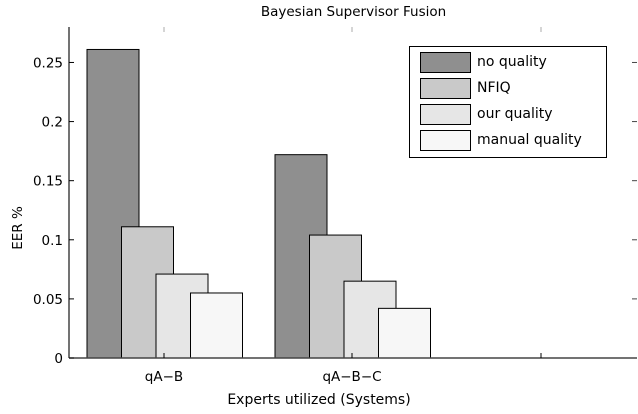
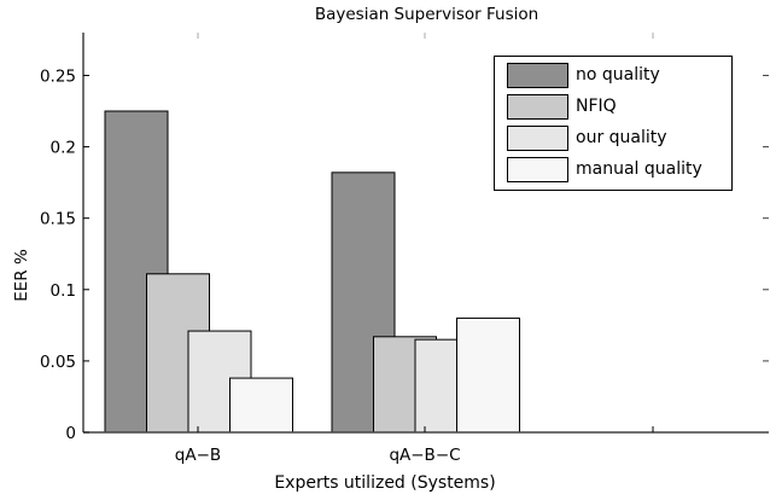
no quality/qA−B: 0.261 -> 0.225
manual quality/qA−B: 0.055 -> 0.038
no quality/qA−B−C: 0.172 -> 0.182
NFIQ/qA−B−C: 0.104 -> 0.067
manual quality/qA−B−C: 0.042 -> 0.080
